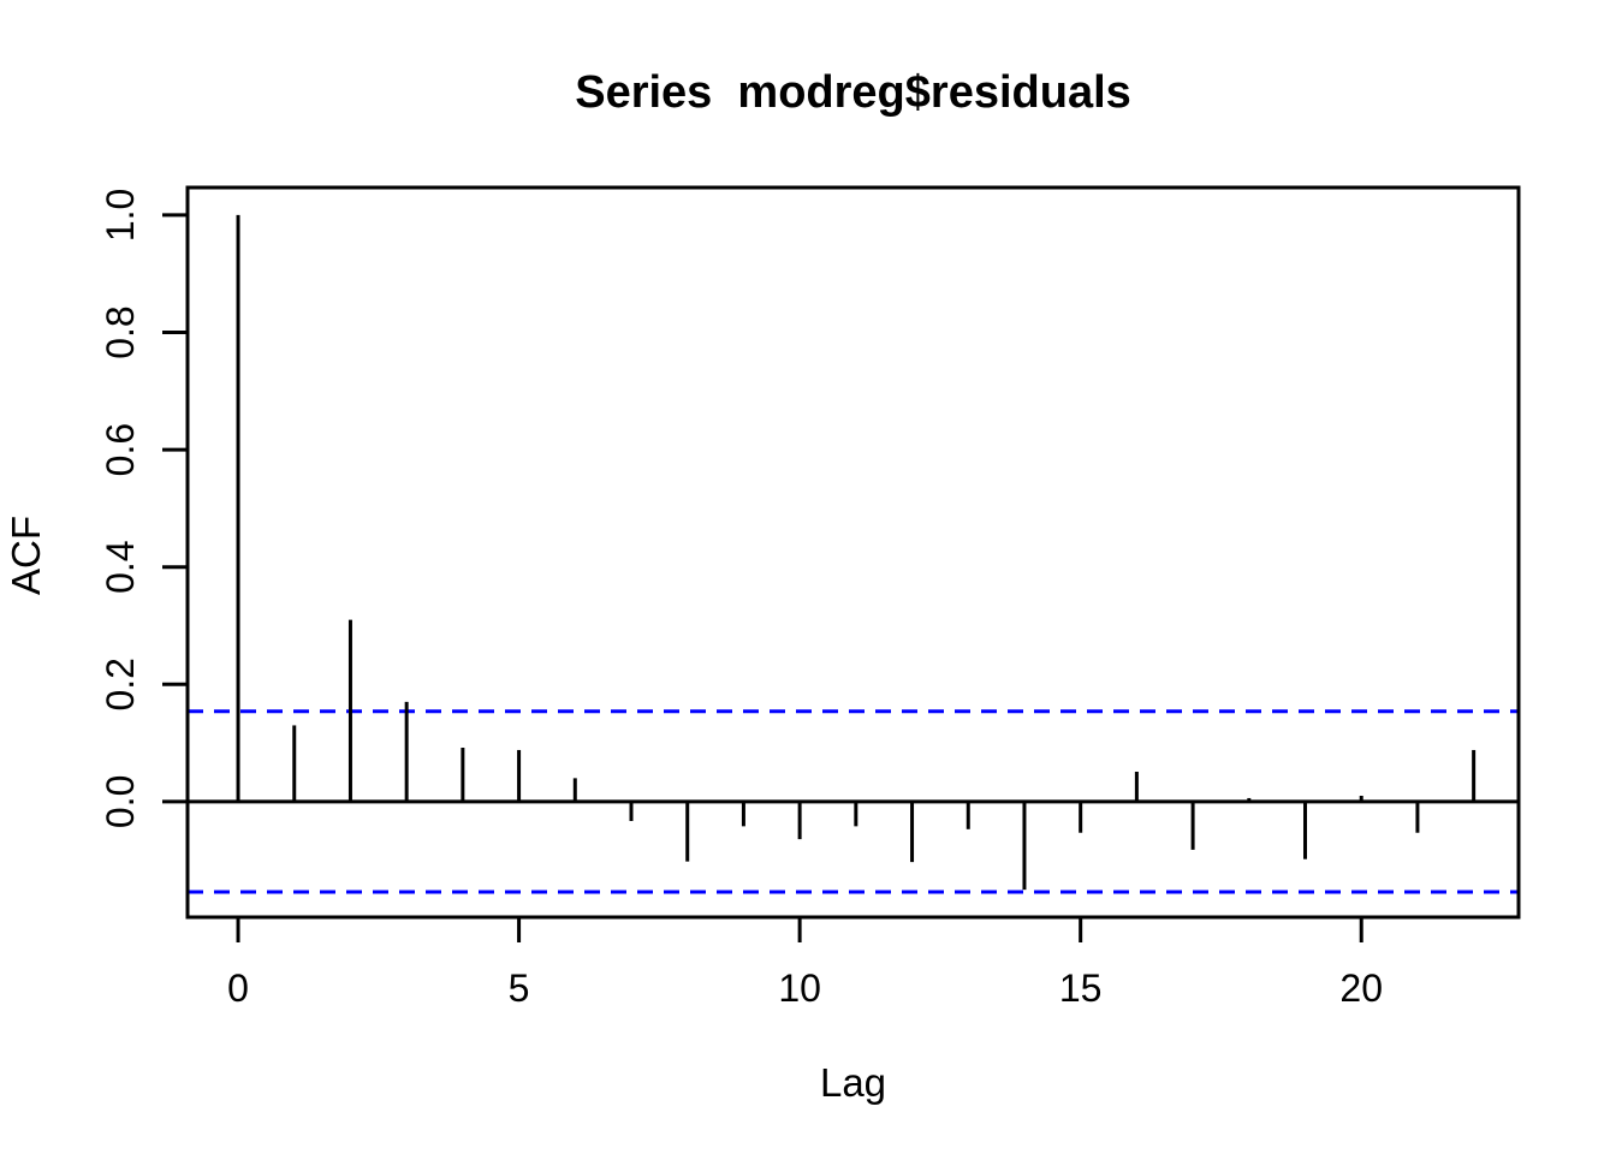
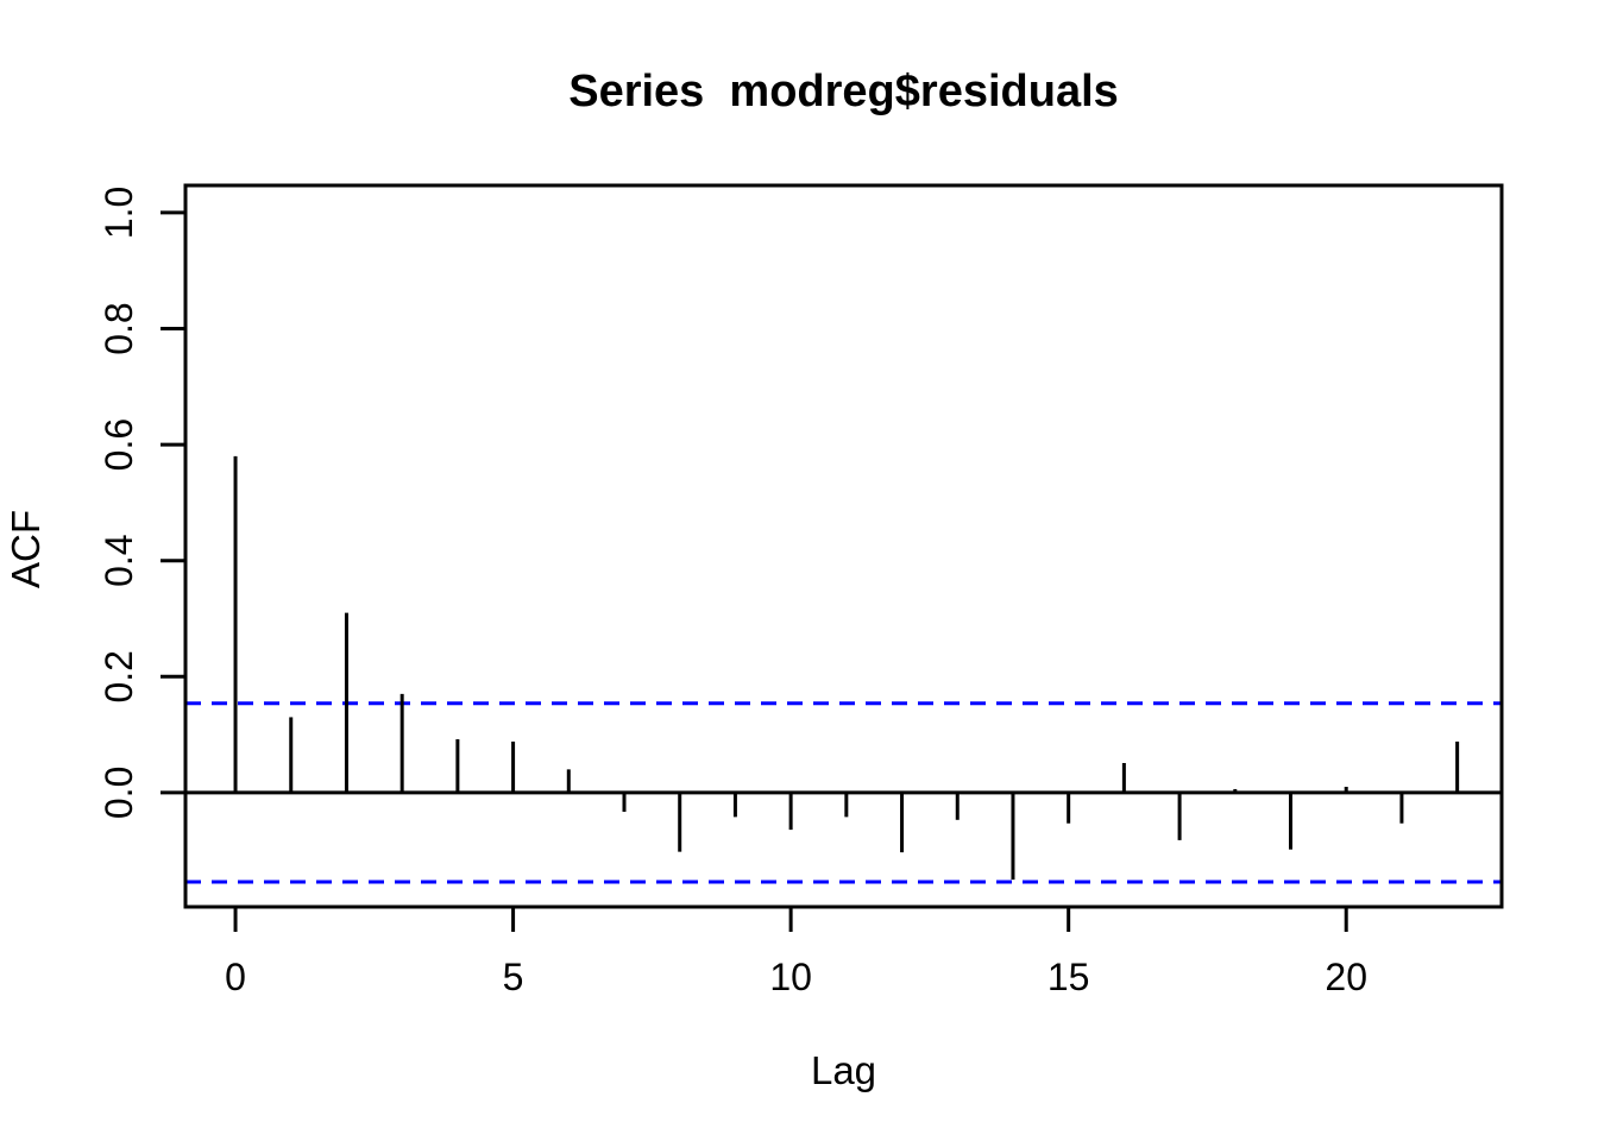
0: 1.00 -> 0.58
